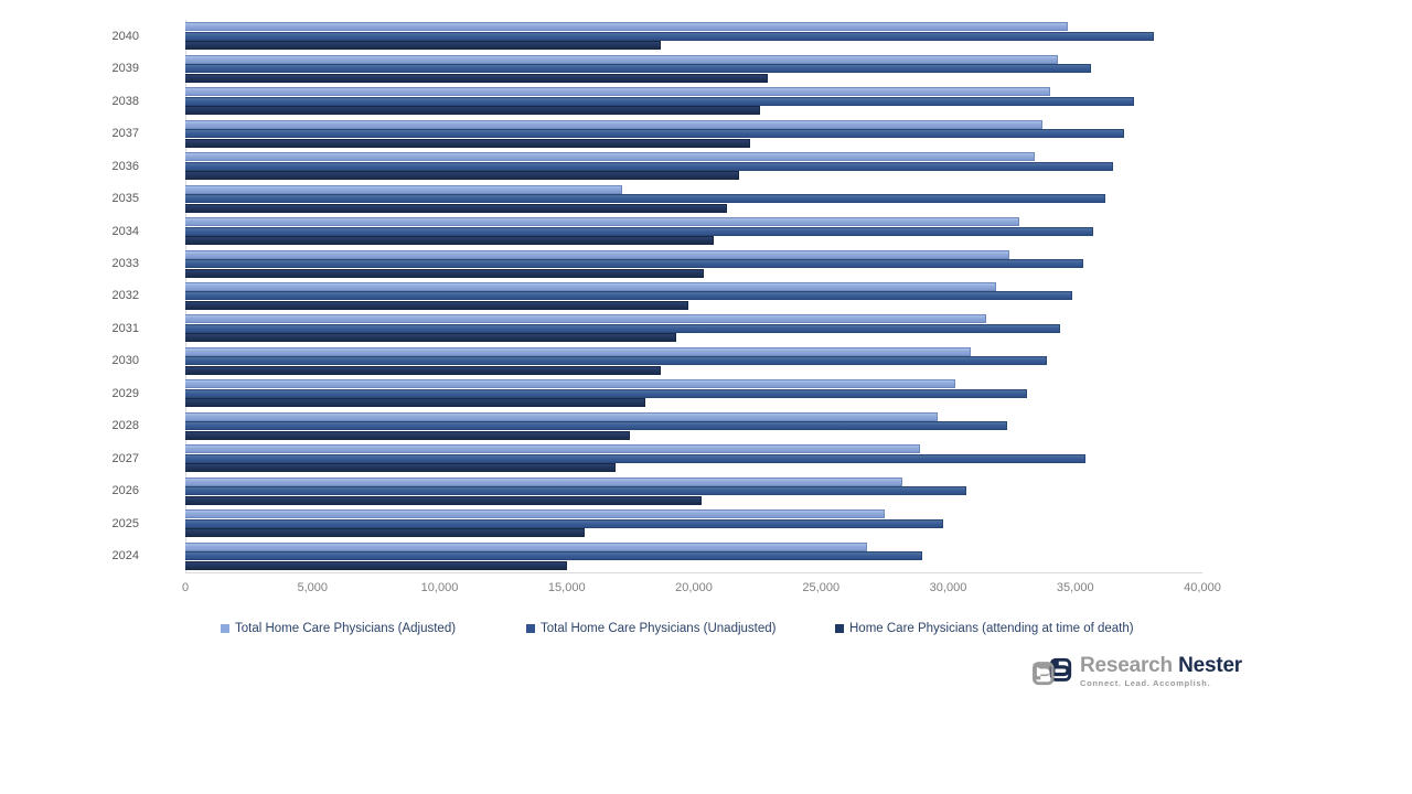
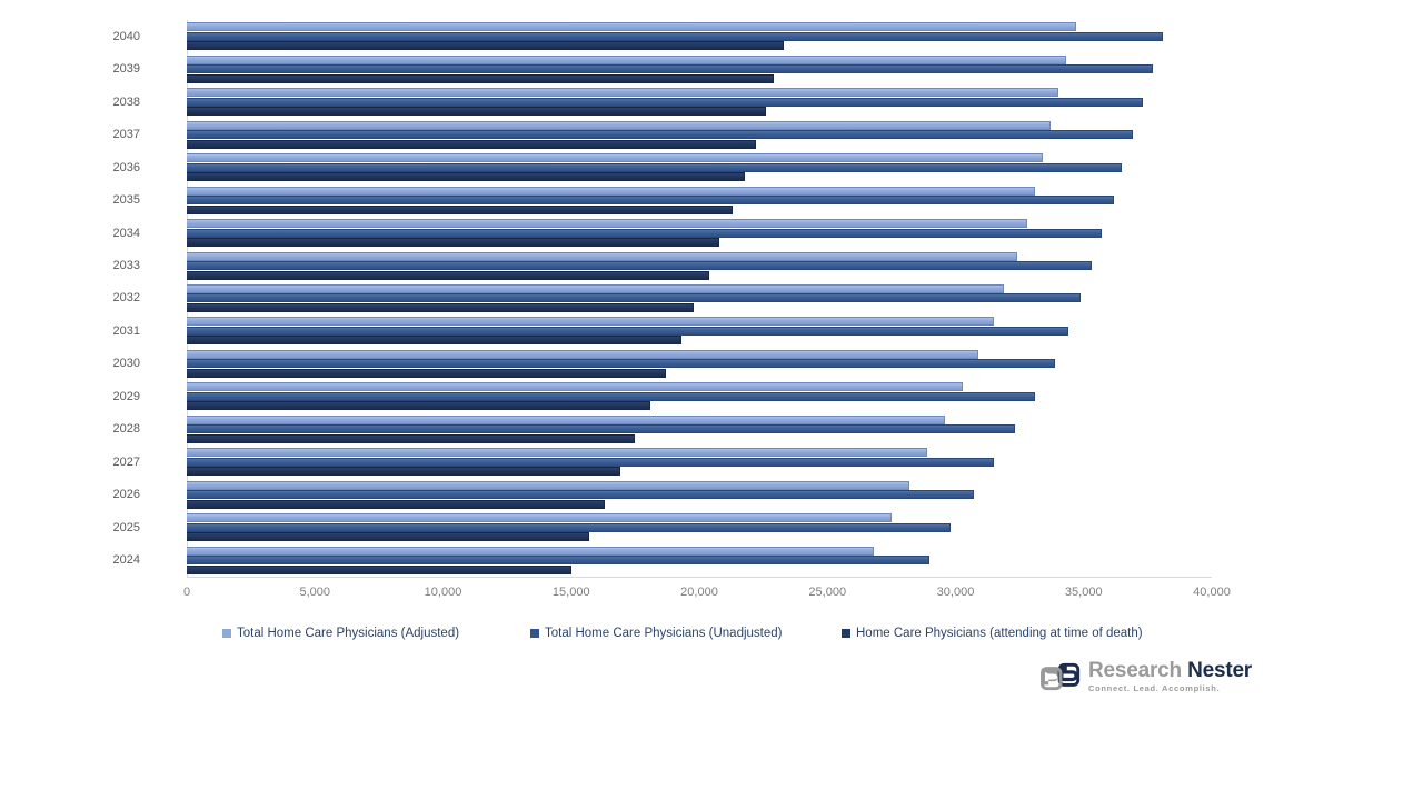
Home Care Physicians (attending at time of death)/2040: 18700 -> 23300
Total Home Care Physicians (Unadjusted)/2039: 35600 -> 37700
Total Home Care Physicians (Adjusted)/2035: 17200 -> 33100
Total Home Care Physicians (Unadjusted)/2027: 35400 -> 31500
Home Care Physicians (attending at time of death)/2026: 20300 -> 16300
